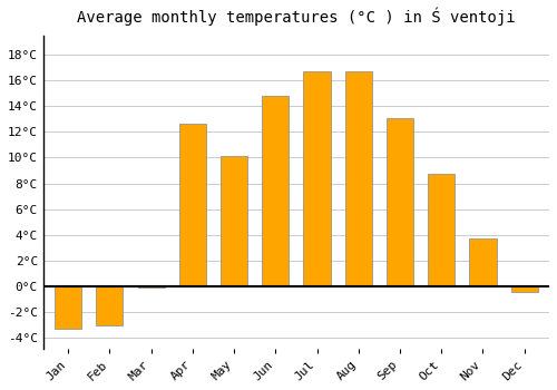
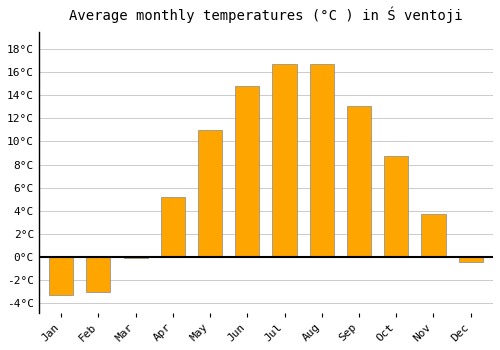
Apr: 12.6°C -> 5.2°C
May: 10.1°C -> 11.0°C
